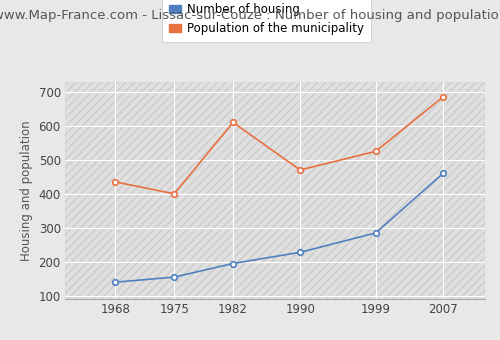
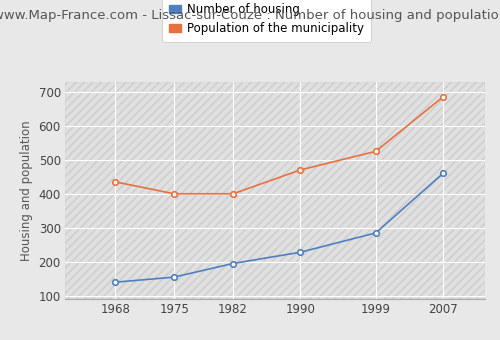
Population of the municipality/1982: 610 -> 400
